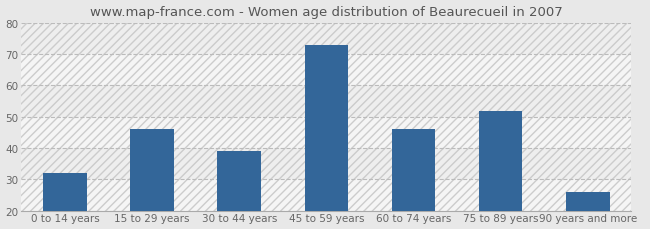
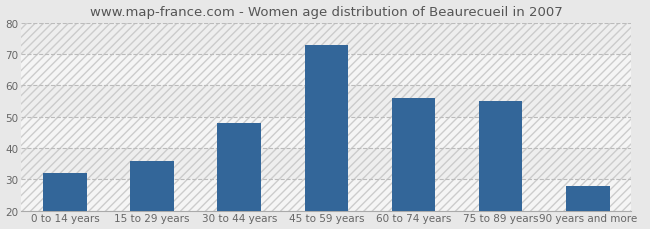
15 to 29 years: 46 -> 36
30 to 44 years: 39 -> 48
60 to 74 years: 46 -> 56
75 to 89 years: 52 -> 55
90 years and more: 26 -> 28
